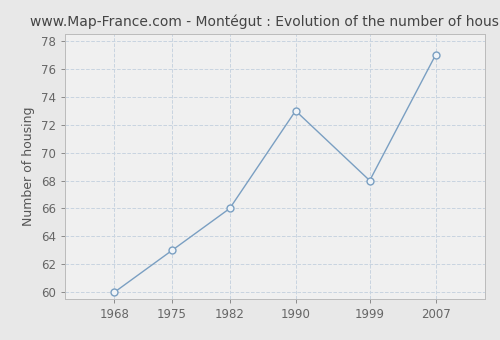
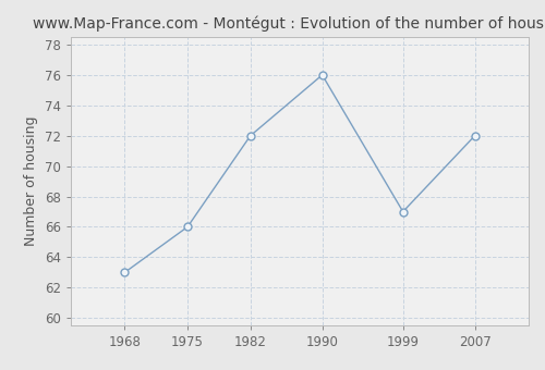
1968: 60 -> 63
1975: 63 -> 66
1982: 66 -> 72
1990: 73 -> 76
1999: 68 -> 67
2007: 77 -> 72
